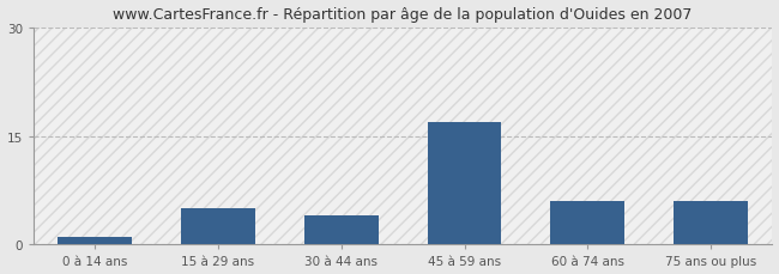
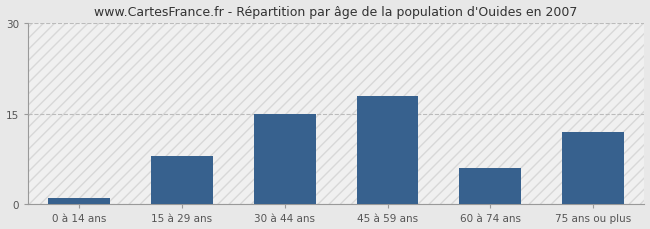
15 à 29 ans: 5 -> 8
30 à 44 ans: 4 -> 15
45 à 59 ans: 17 -> 18
75 ans ou plus: 6 -> 12
